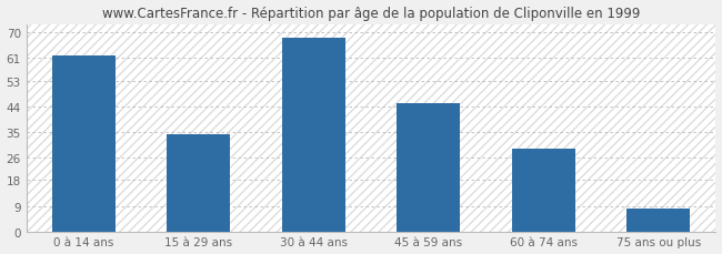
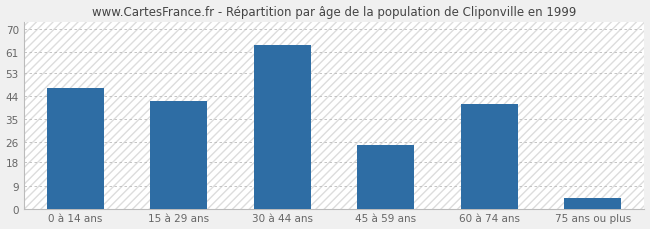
0 à 14 ans: 62 -> 47
15 à 29 ans: 34 -> 42
30 à 44 ans: 68 -> 64
45 à 59 ans: 45 -> 25
60 à 74 ans: 29 -> 41
75 ans ou plus: 8 -> 4
